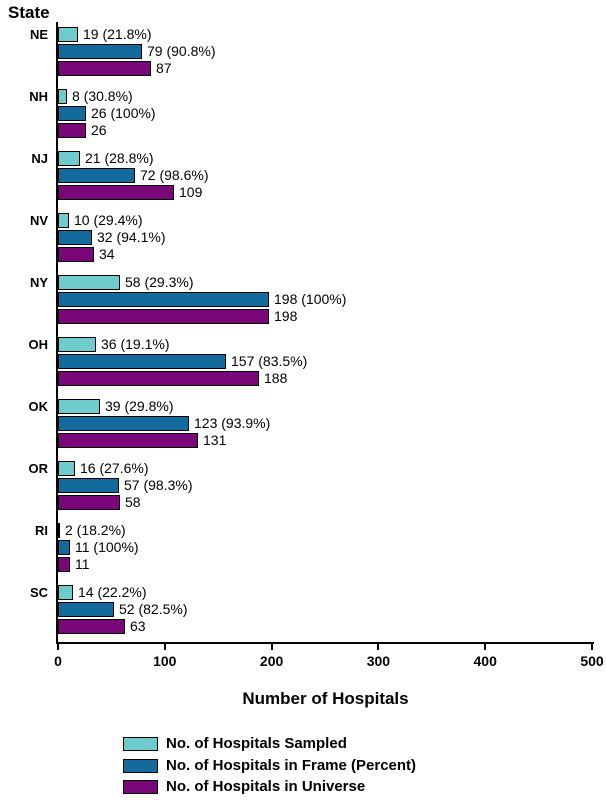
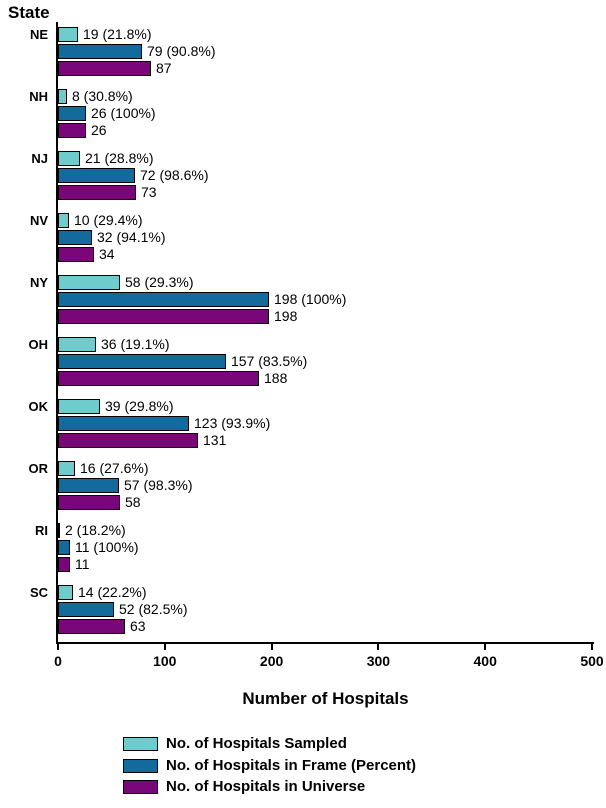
No. of Hospitals in Universe/NJ: 109 -> 73
